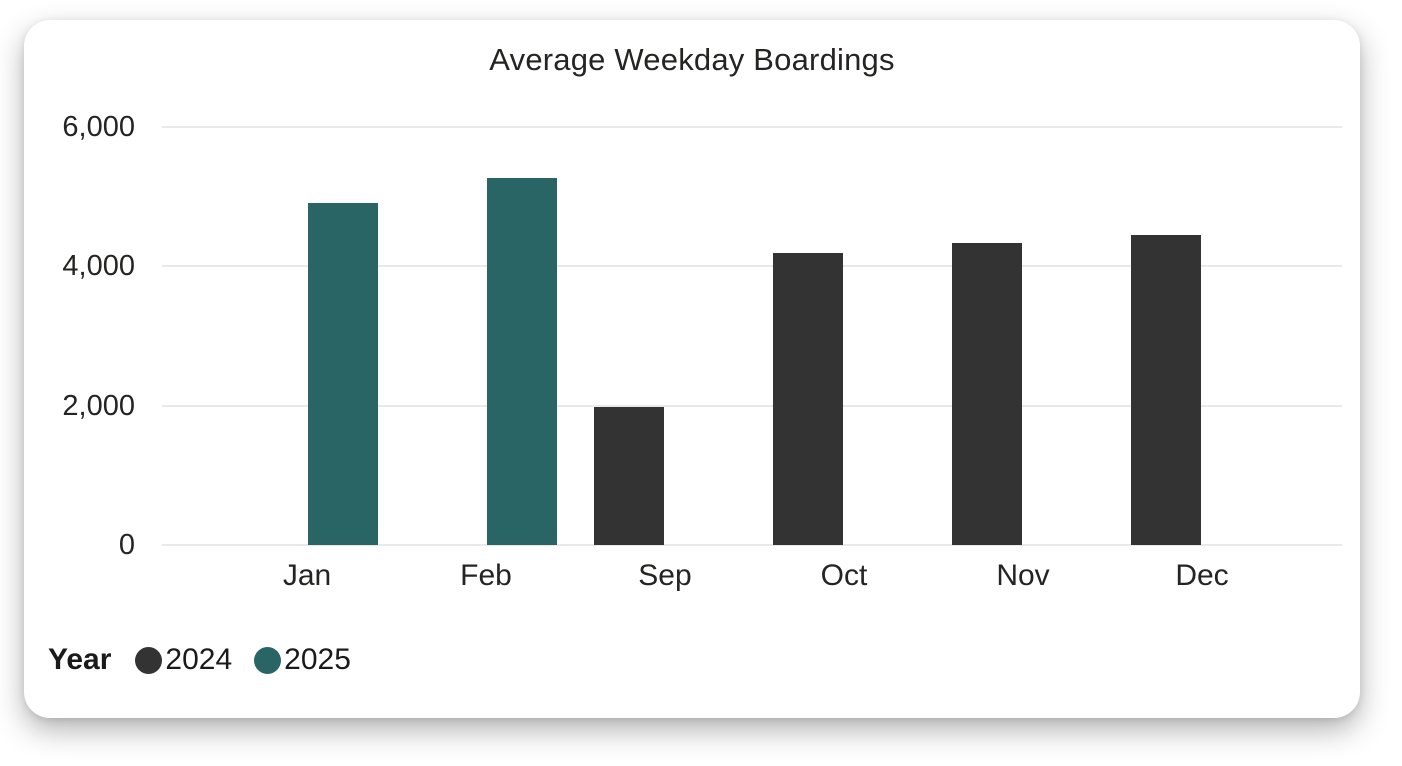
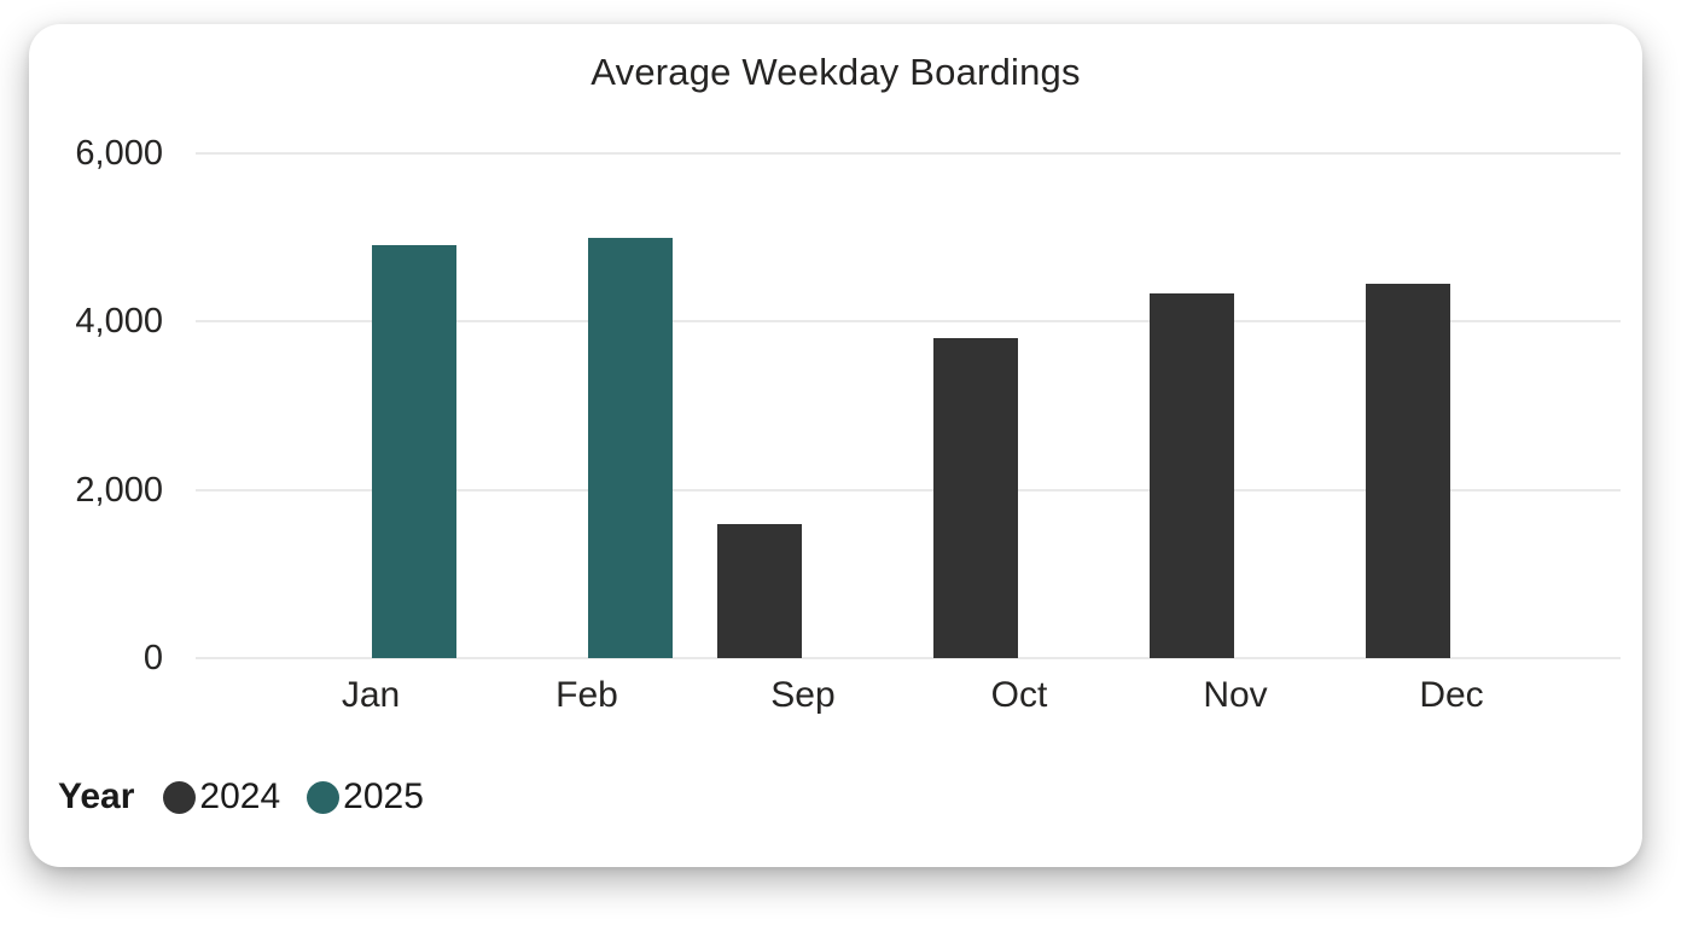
2025/Feb: 5300 -> 5000
2024/Sep: 2000 -> 1600
2024/Oct: 4200 -> 3800
